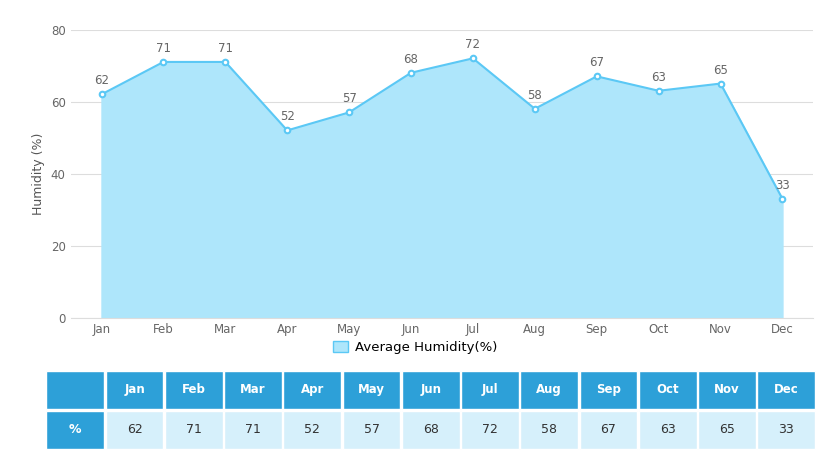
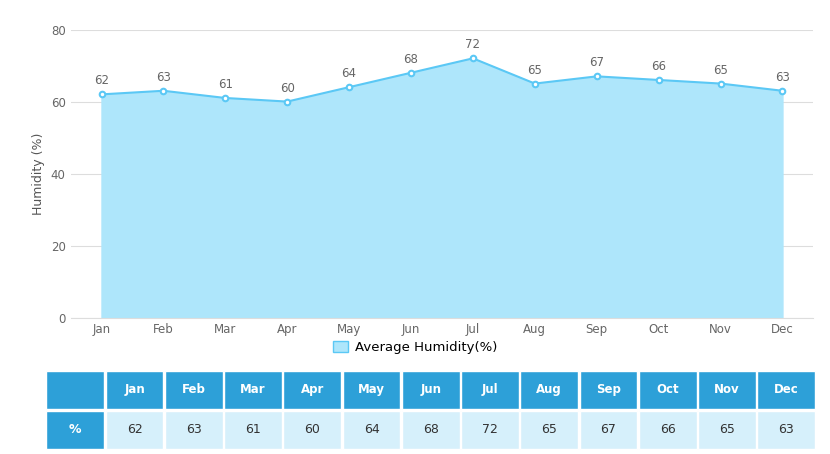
Feb: 71 -> 63
Mar: 71 -> 61
Apr: 52 -> 60
May: 57 -> 64
Aug: 58 -> 65
Oct: 63 -> 66
Dec: 33 -> 63
